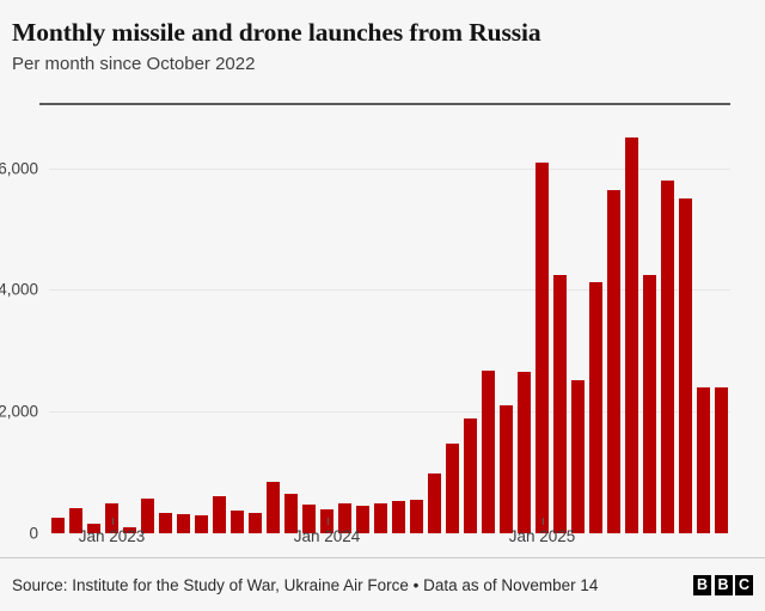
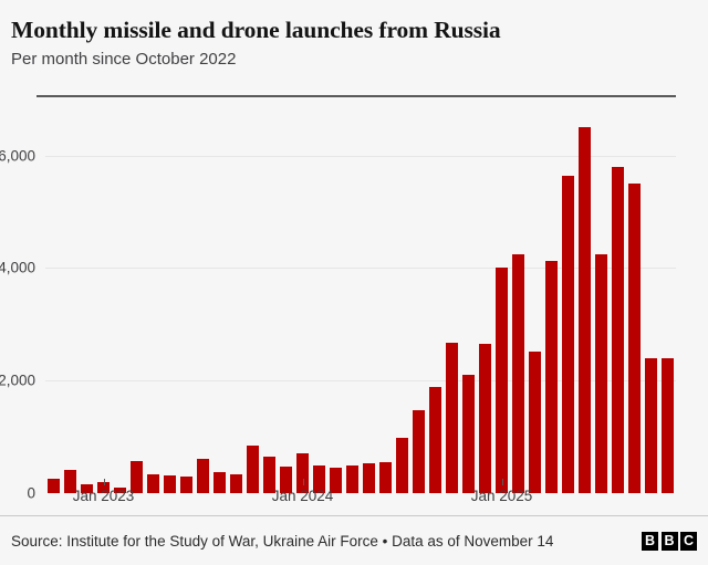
Jan 2023: 500 -> 200
Jan 2024: 400 -> 700
Jan 2025: 6100 -> 4000
